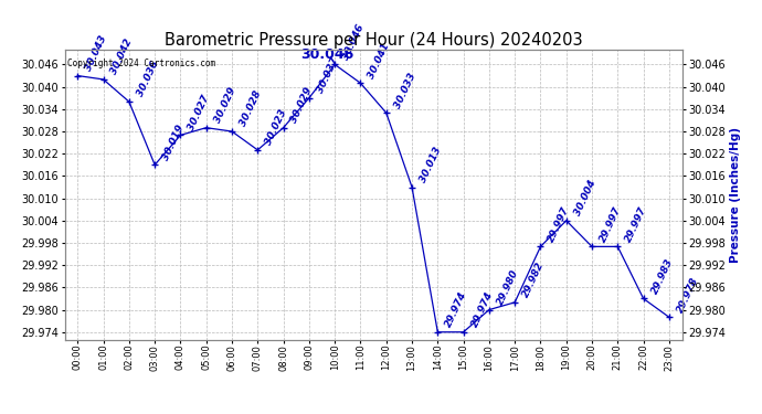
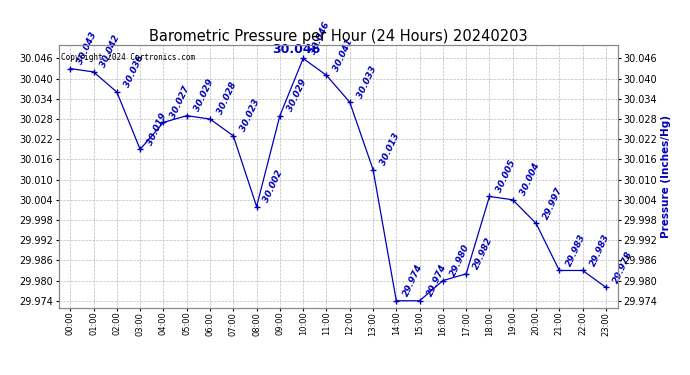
08:00: 30.029 -> 30.002
09:00: 30.037 -> 30.029
18:00: 29.997 -> 30.005
21:00: 29.997 -> 29.983
